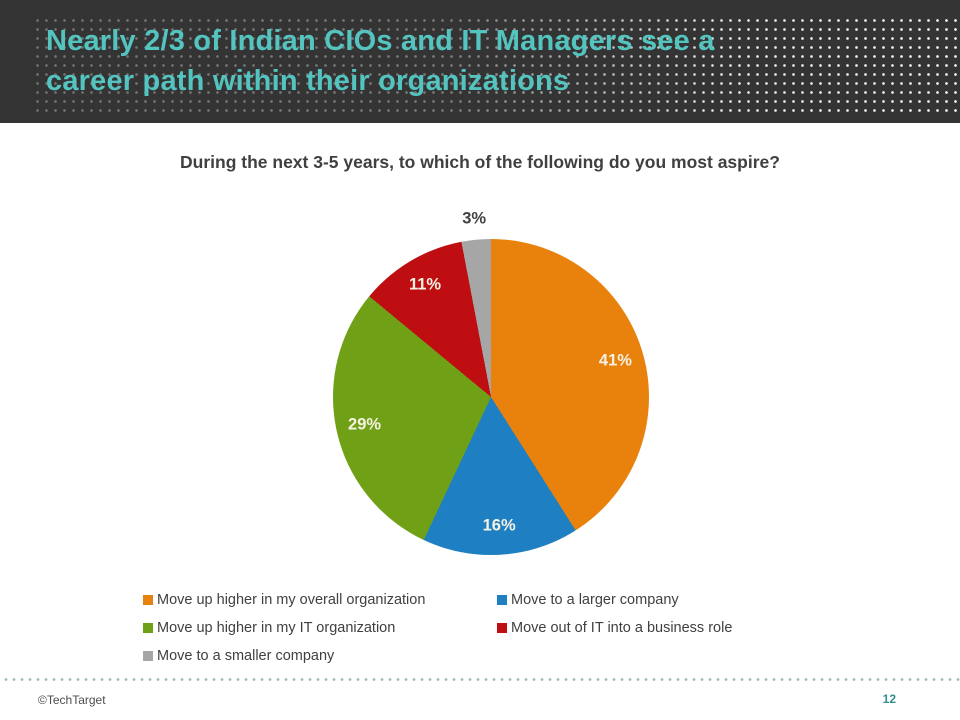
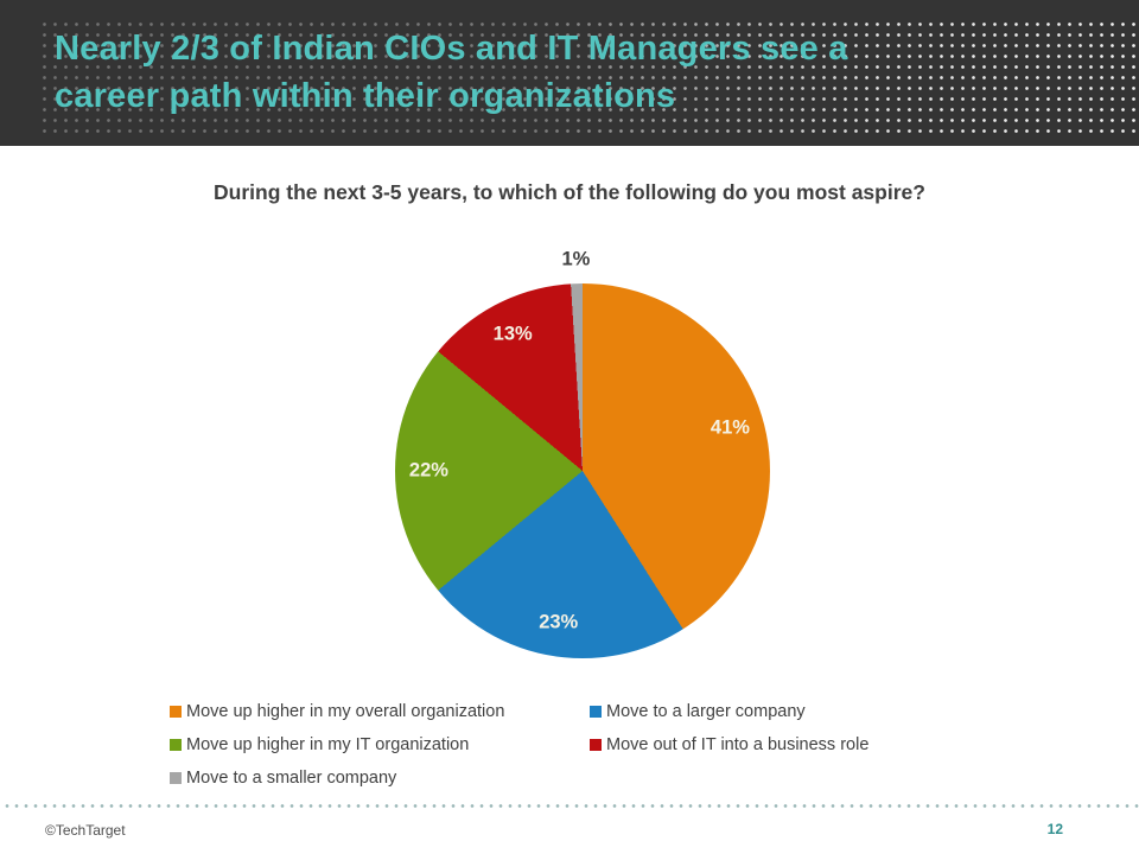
Move to a larger company: 16% -> 23%
Move up higher in my IT organization: 29% -> 22%
Move out of IT into a business role: 11% -> 13%
Move to a smaller company: 3% -> 1%
